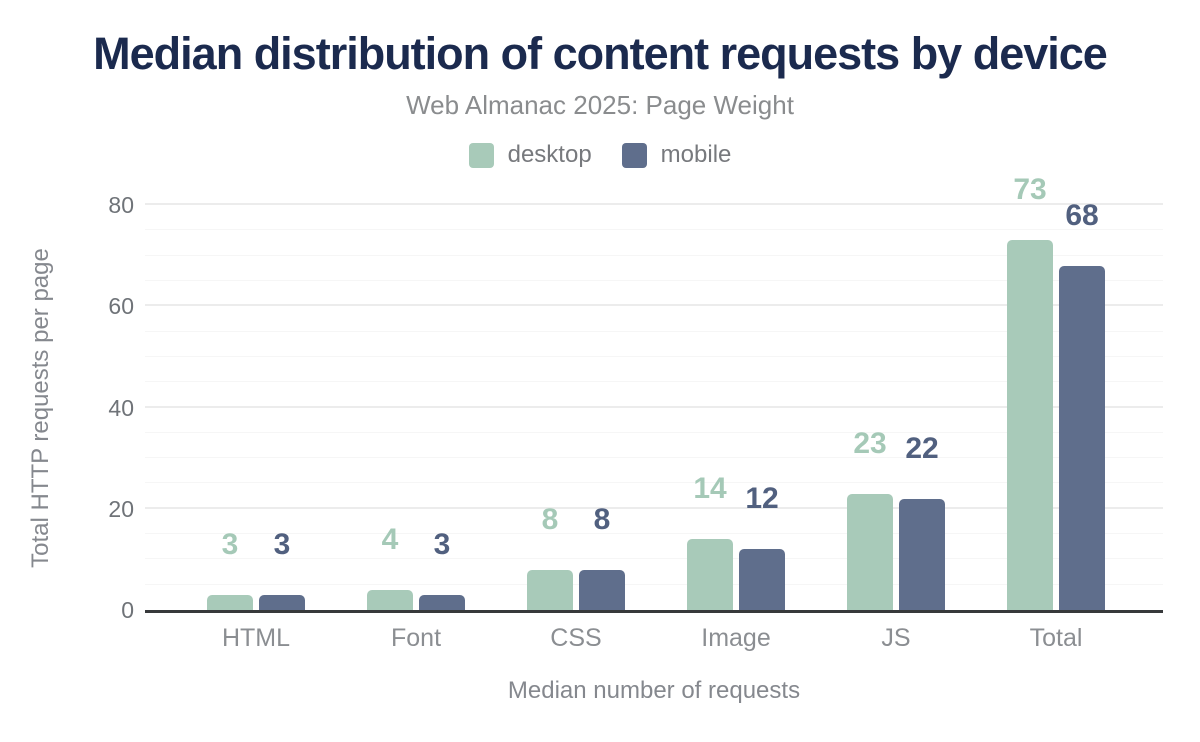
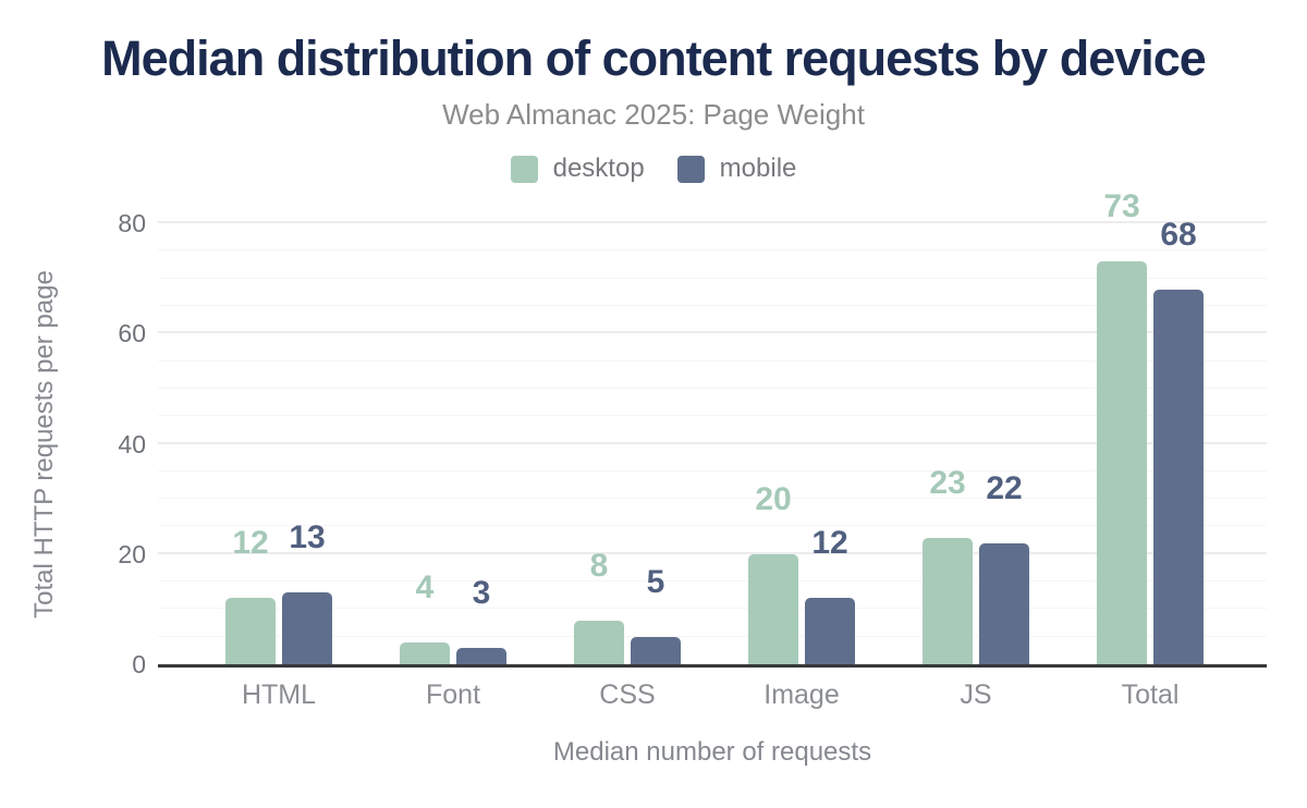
desktop/HTML: 3 -> 12
mobile/HTML: 3 -> 13
mobile/CSS: 8 -> 5
desktop/Image: 14 -> 20
